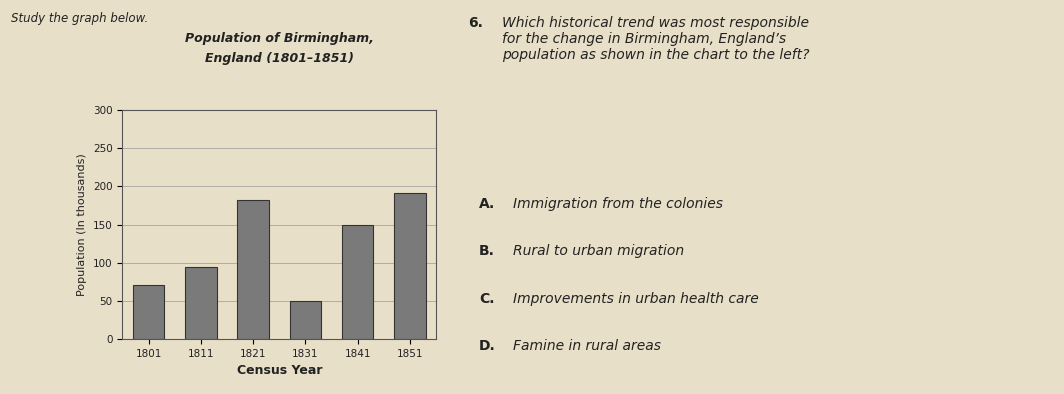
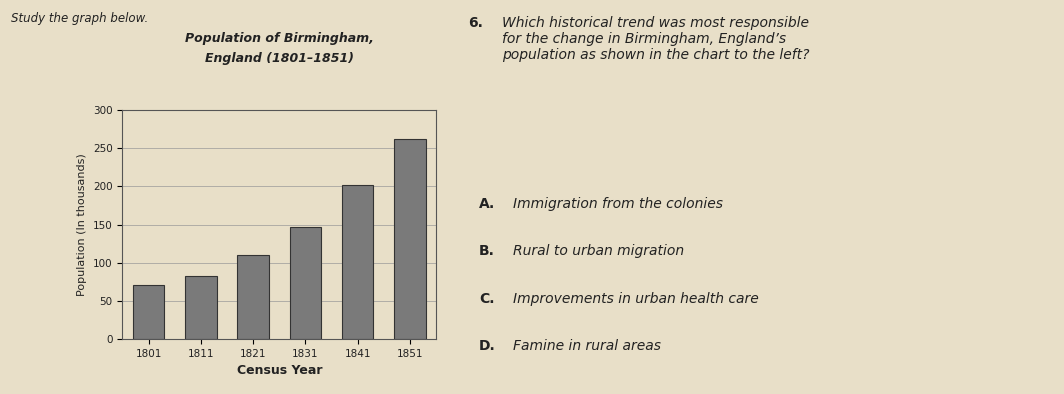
1811: 94 -> 83
1821: 182 -> 110
1831: 50 -> 147
1841: 150 -> 202
1851: 192 -> 263
